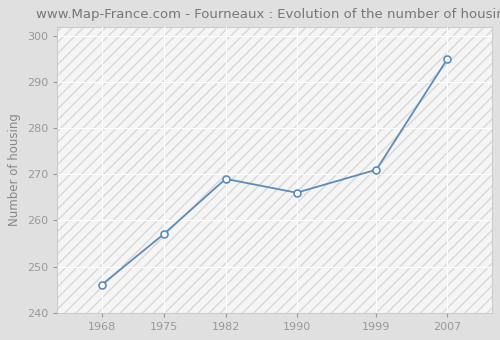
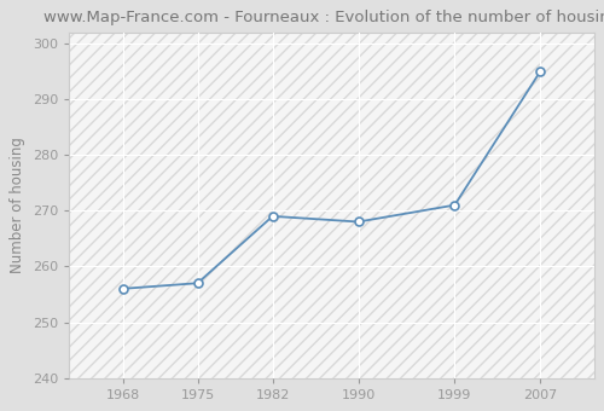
1968: 246 -> 256
1990: 266 -> 268
